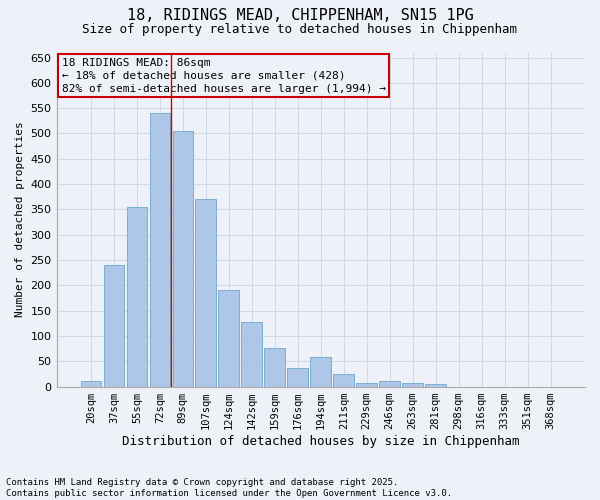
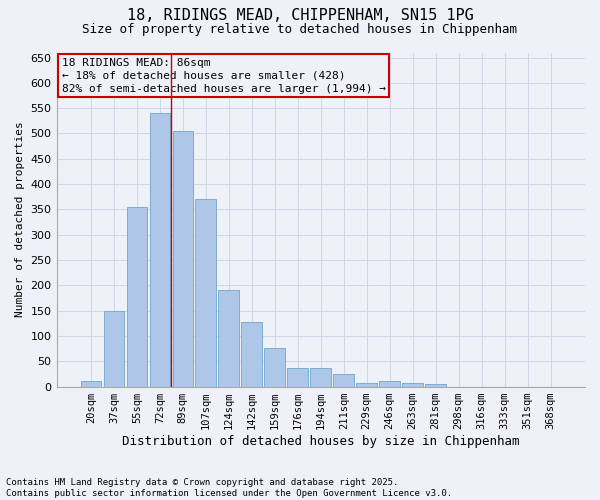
37sqm: 240 -> 150
194sqm: 58 -> 37
